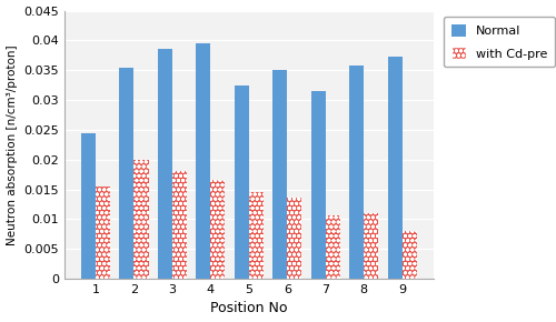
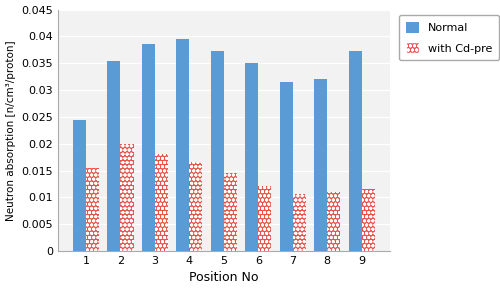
Normal/5: 0.0324 -> 0.0373
with Cd-pre/6: 0.0136 -> 0.0122
Normal/8: 0.0358 -> 0.0320
with Cd-pre/9: 0.0080 -> 0.0115
